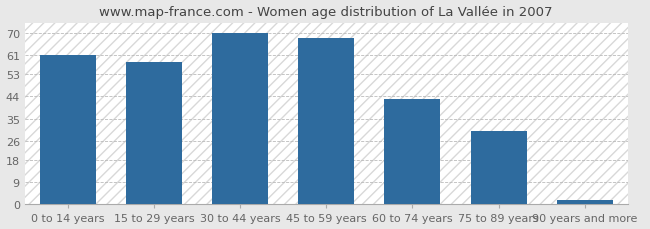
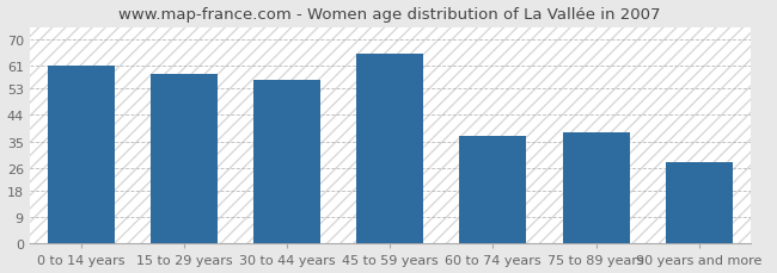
30 to 44 years: 70 -> 56
45 to 59 years: 68 -> 65
60 to 74 years: 43 -> 37
75 to 89 years: 30 -> 38
90 years and more: 2 -> 28
